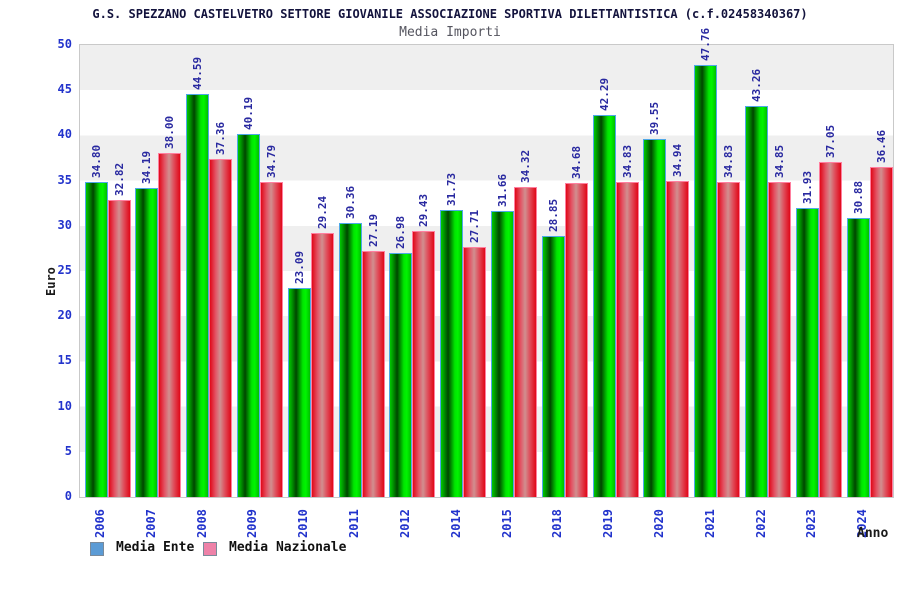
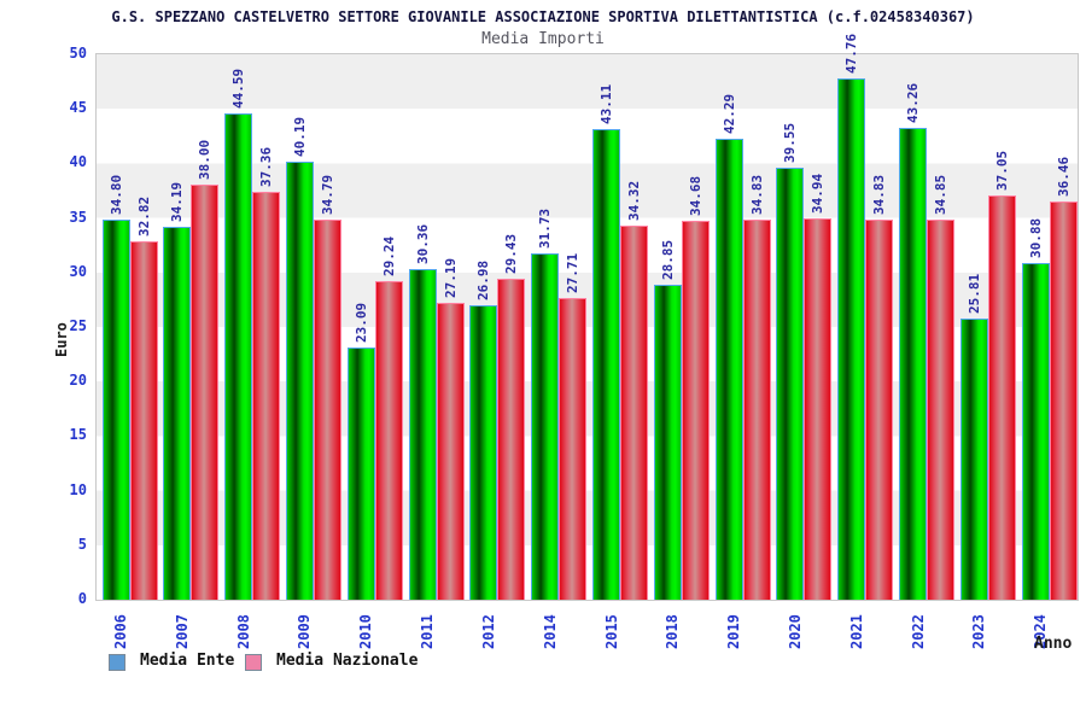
Media Ente/2015: 31.66 -> 43.11
Media Ente/2023: 31.93 -> 25.81
